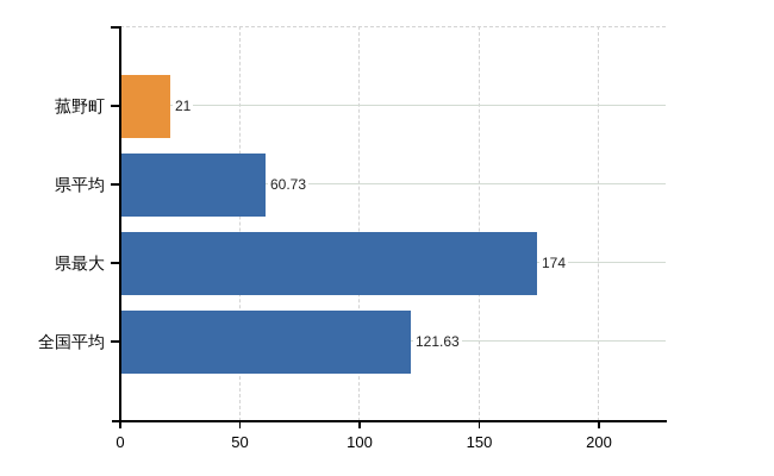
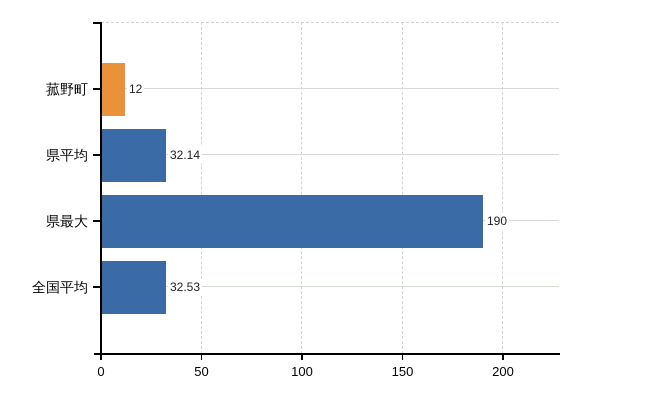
菰野町: 21 -> 12
県平均: 60.73 -> 32.14
県最大: 174 -> 190
全国平均: 121.63 -> 32.53
